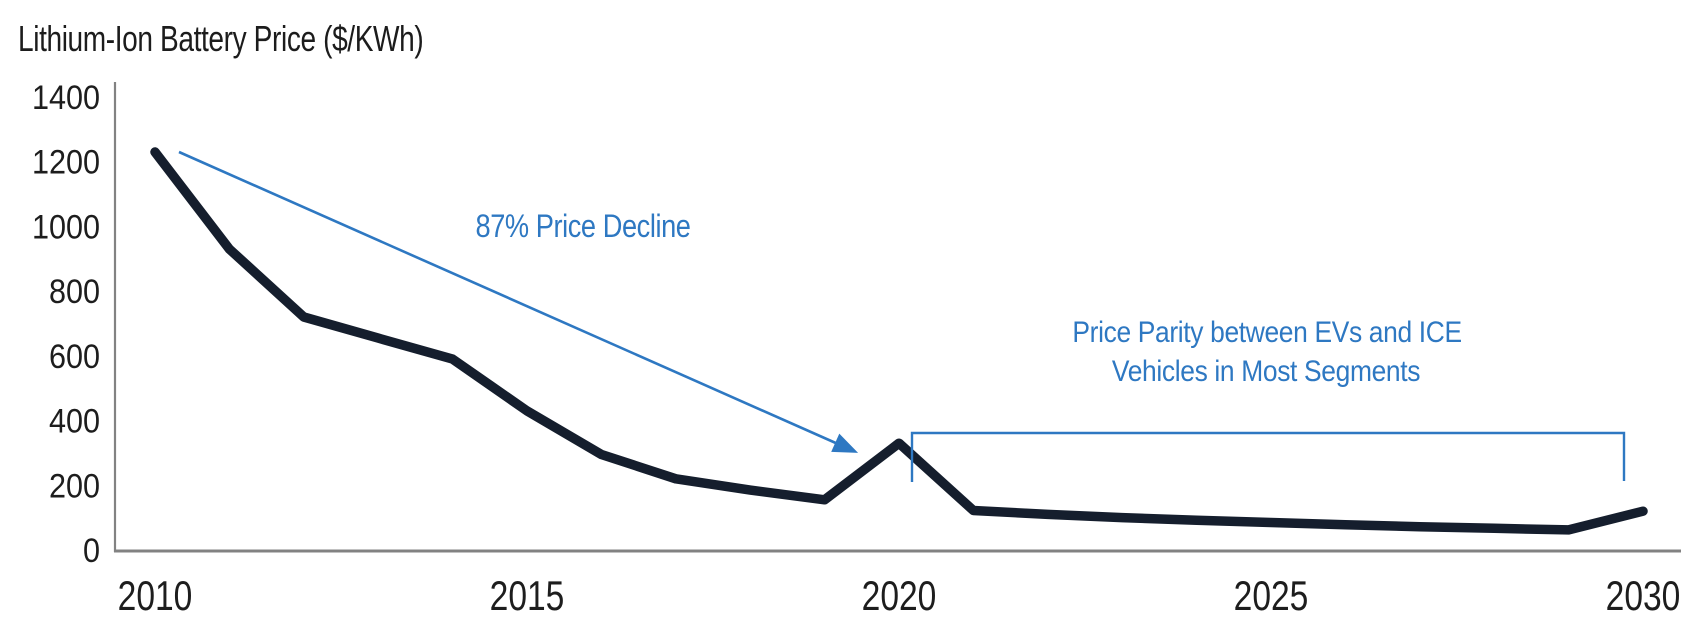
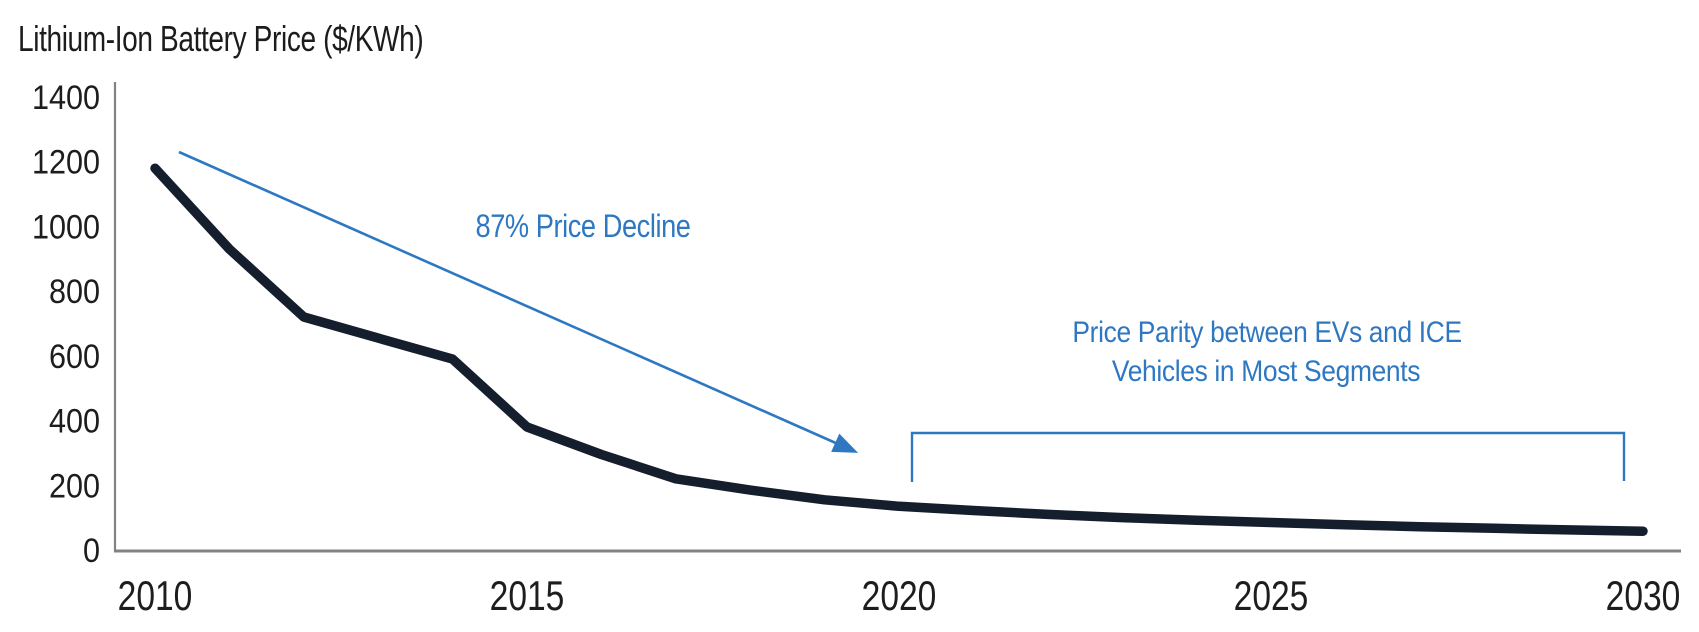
2010: 1230 -> 1180
2015: 430 -> 380
2020: 330 -> 140
2030: 120 -> 60
